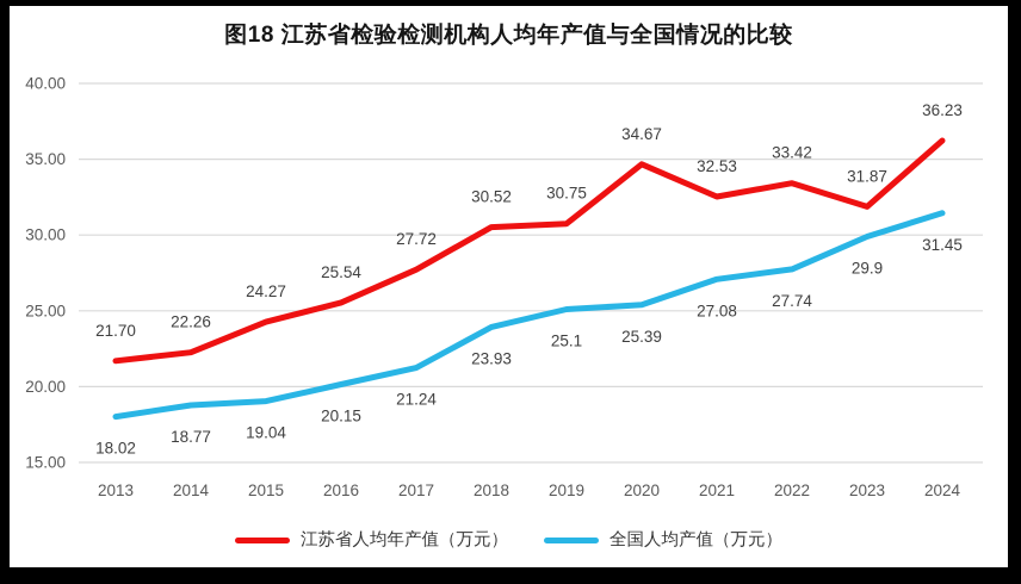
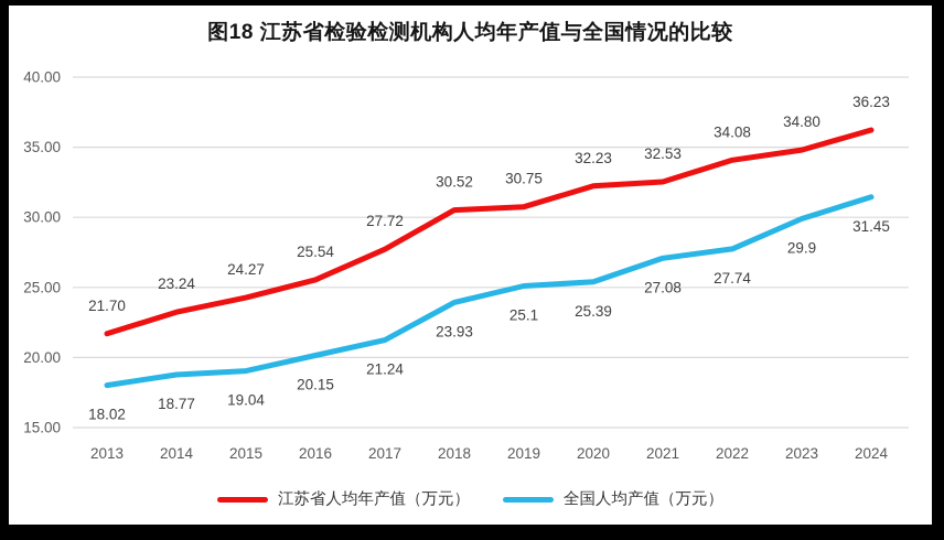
江苏省人均年产值（万元）/2014: 22.26 -> 23.24
江苏省人均年产值（万元）/2020: 34.67 -> 32.23
江苏省人均年产值（万元）/2022: 33.42 -> 34.08
江苏省人均年产值（万元）/2023: 31.87 -> 34.80
